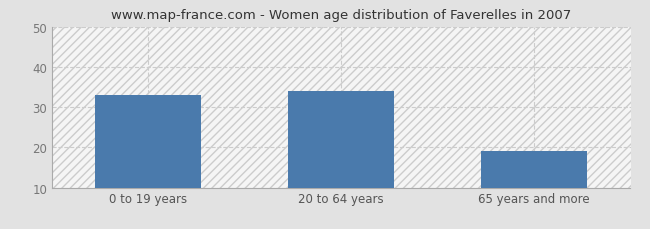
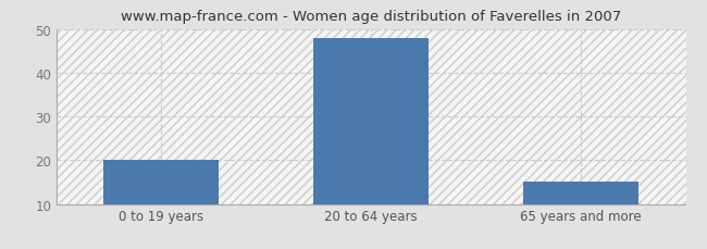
0 to 19 years: 33 -> 20
20 to 64 years: 34 -> 48
65 years and more: 19 -> 15
